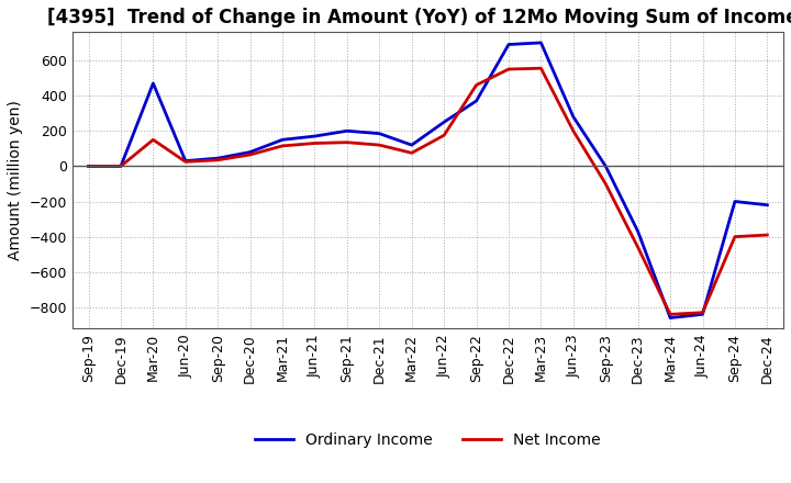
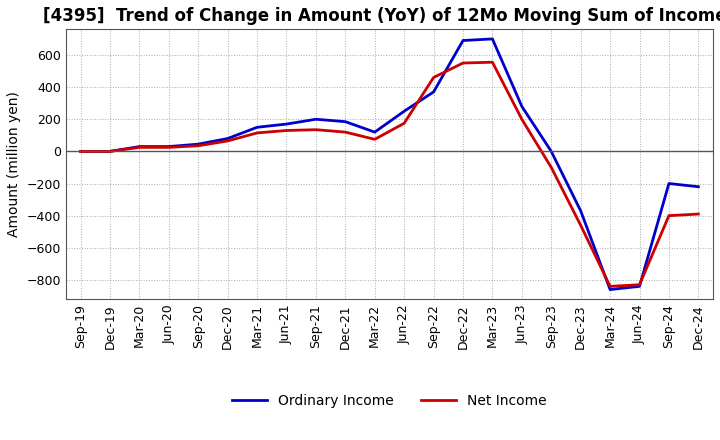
Ordinary Income/Mar-20: 470 -> 30
Net Income/Mar-20: 150 -> 20
